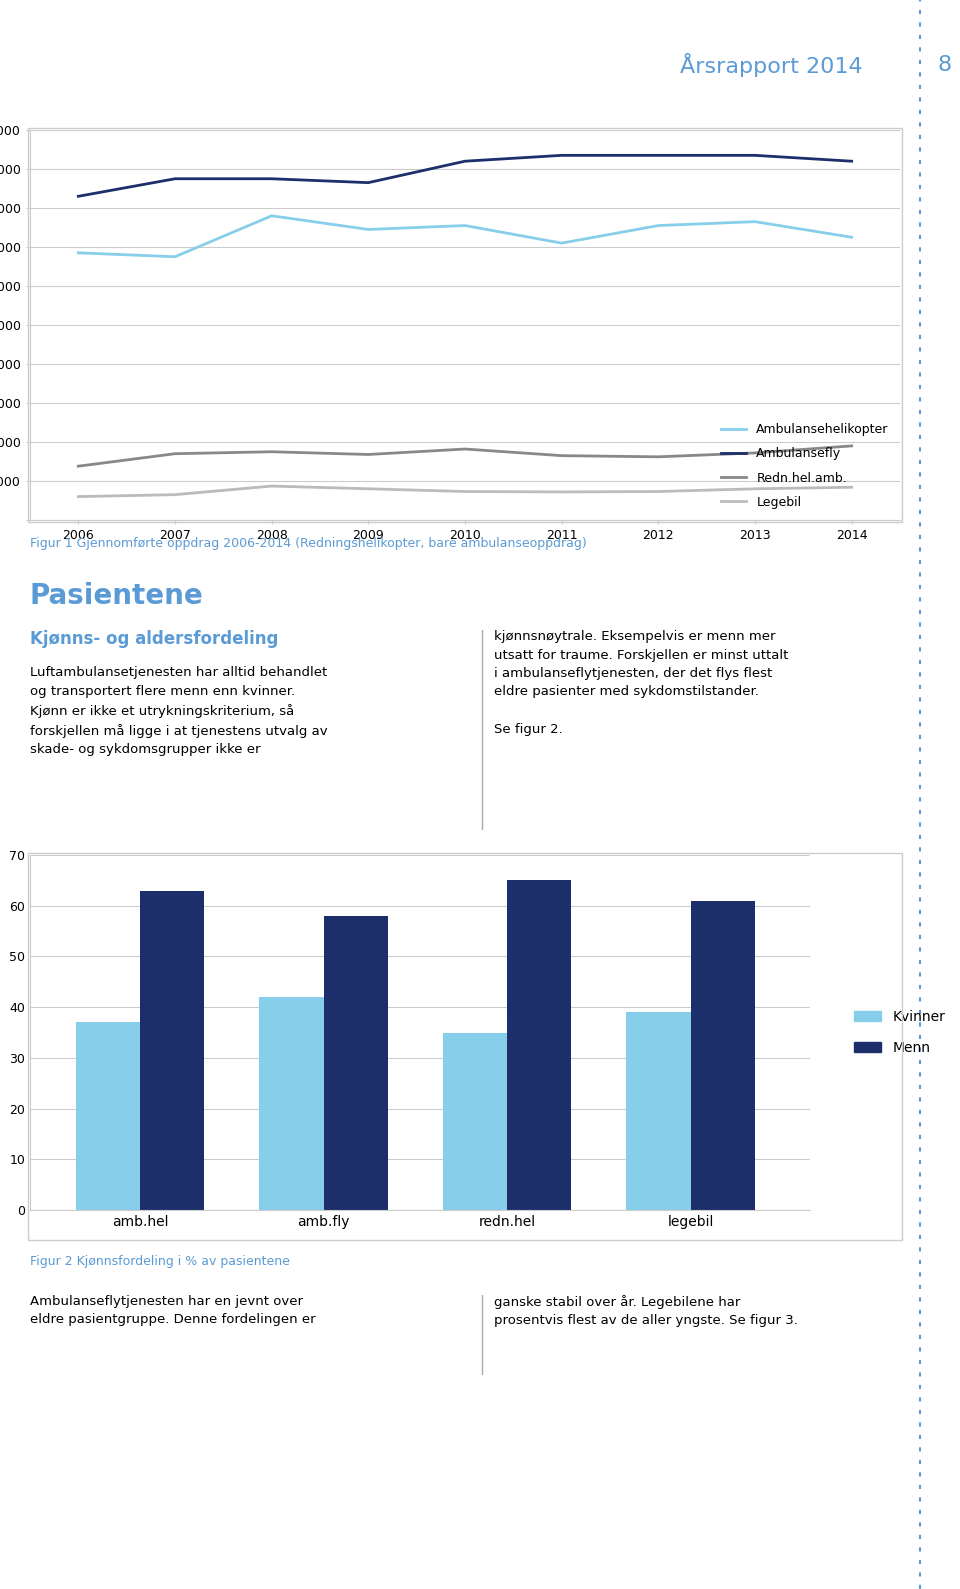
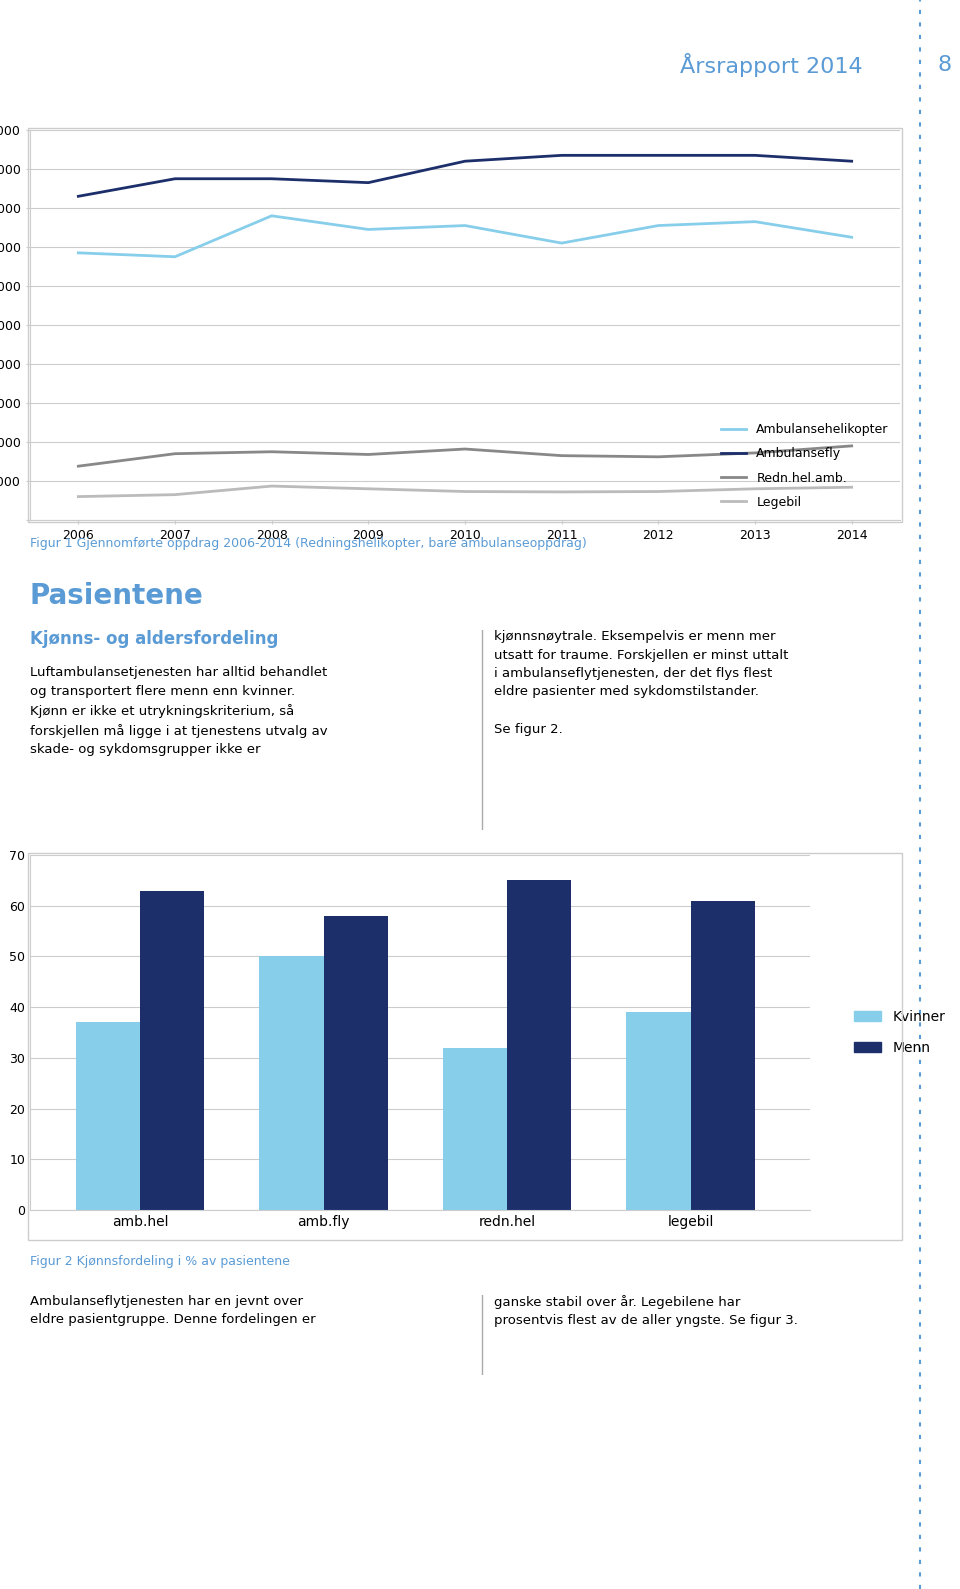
Kvinner/amb.fly: 42 -> 50
Kvinner/redn.hel: 35 -> 32
